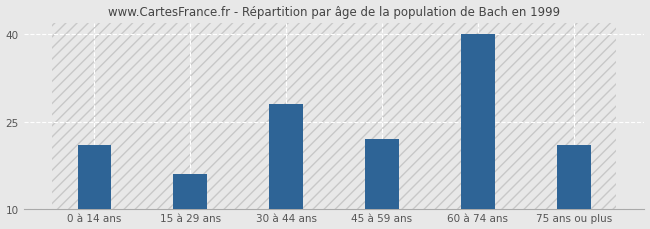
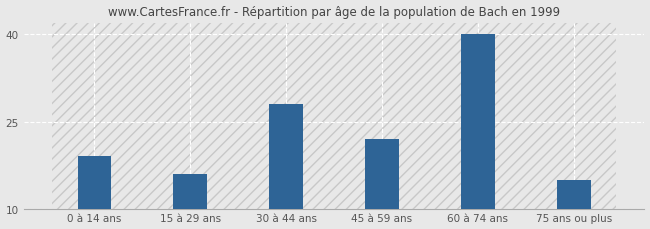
0 à 14 ans: 21 -> 19
75 ans ou plus: 21 -> 15
